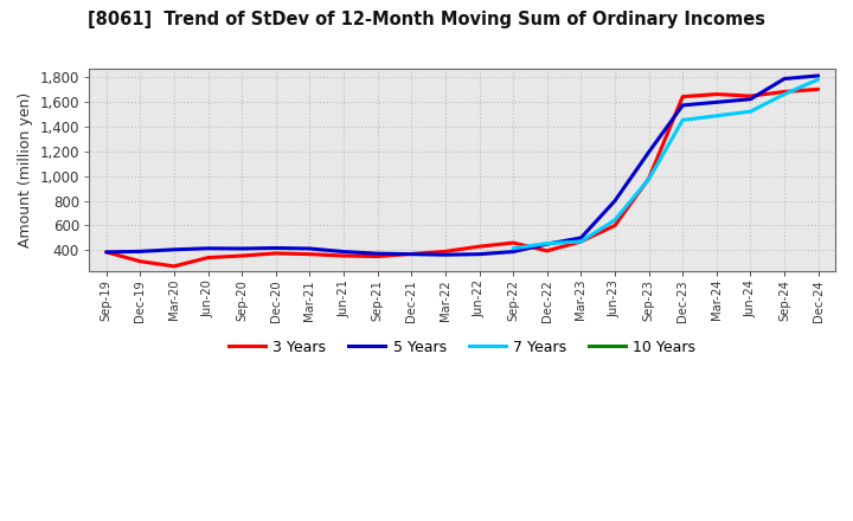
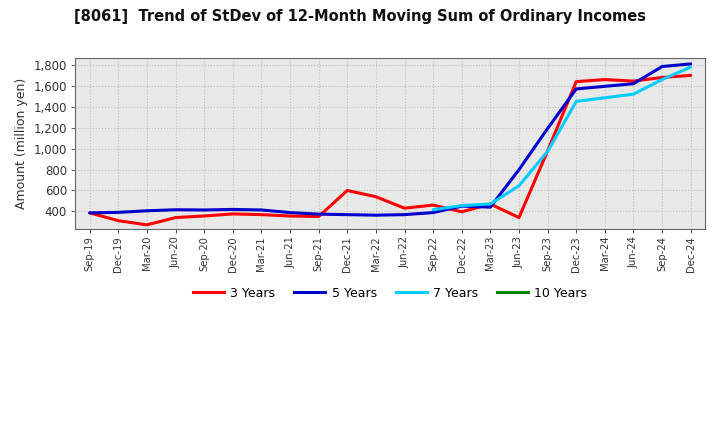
3 Years/Dec-21: 370 -> 600
3 Years/Mar-22: 390 -> 540
5 Years/Mar-23: 500 -> 440
3 Years/Jun-23: 600 -> 340
